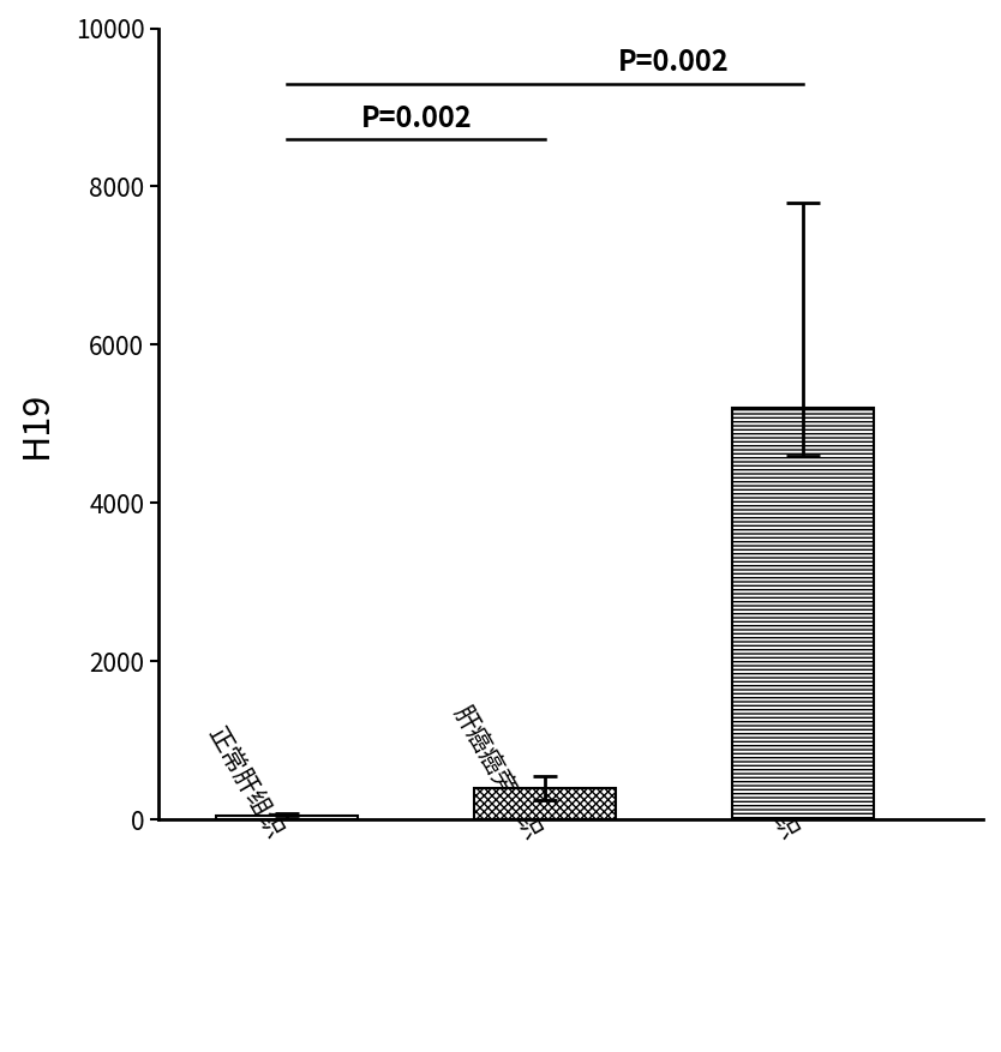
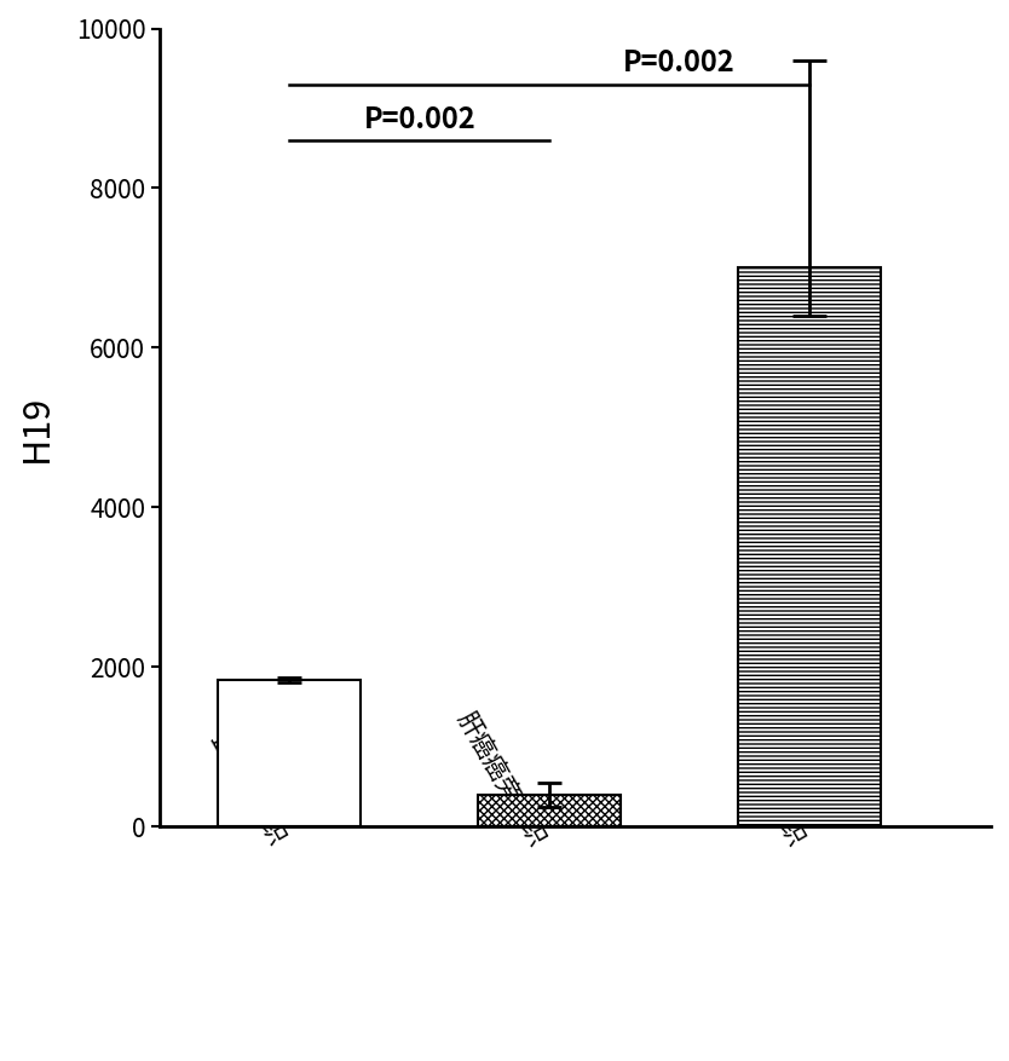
正常肝组织: 50 -> 1840
肝癌组织: 5200 -> 7000
